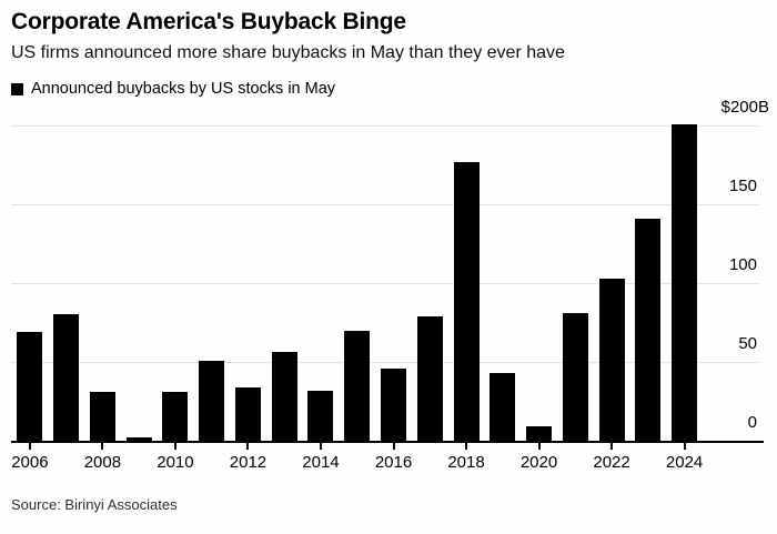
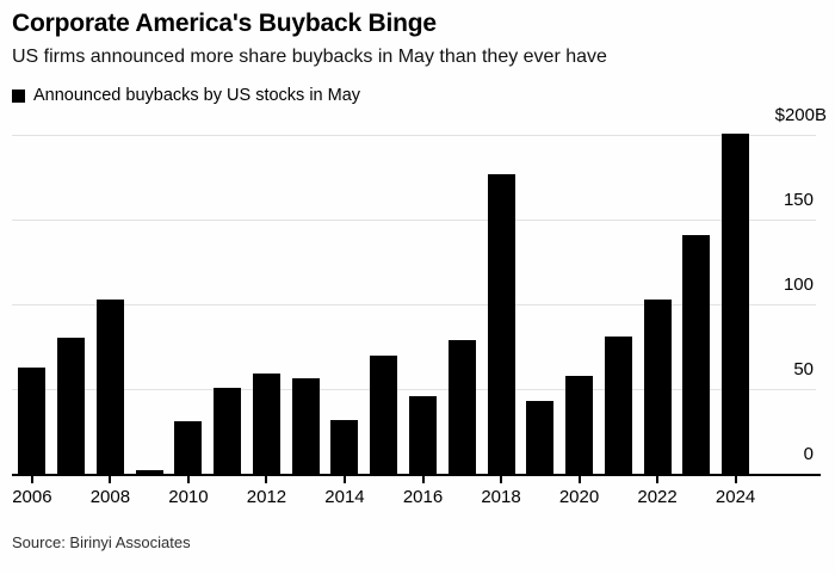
2006: 69 -> 63
2008: 31 -> 103
2012: 34 -> 59
2020: 9 -> 58
